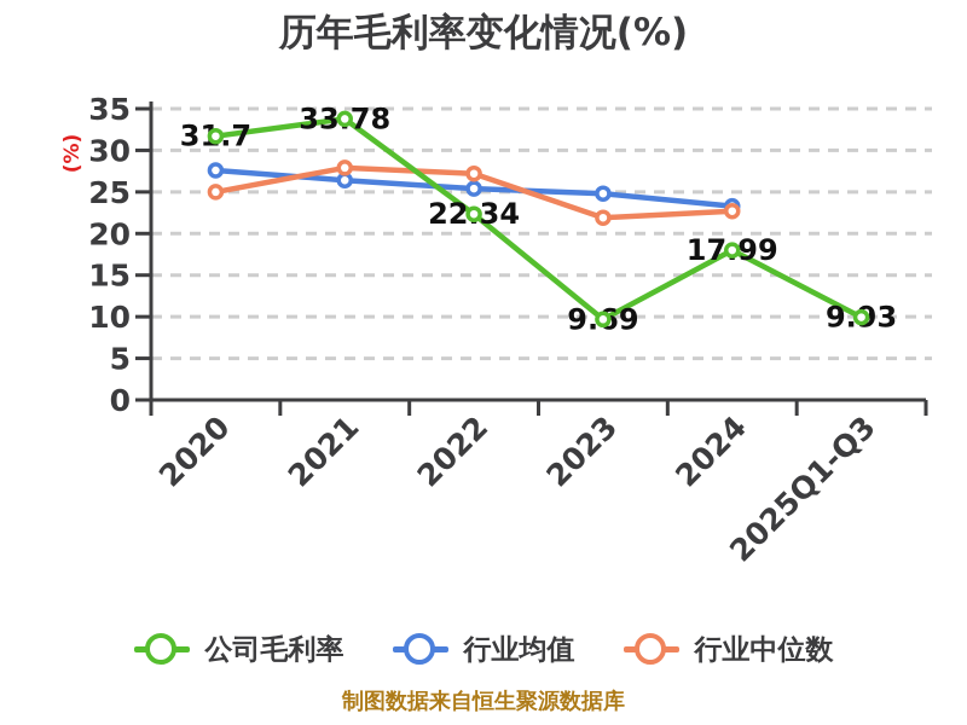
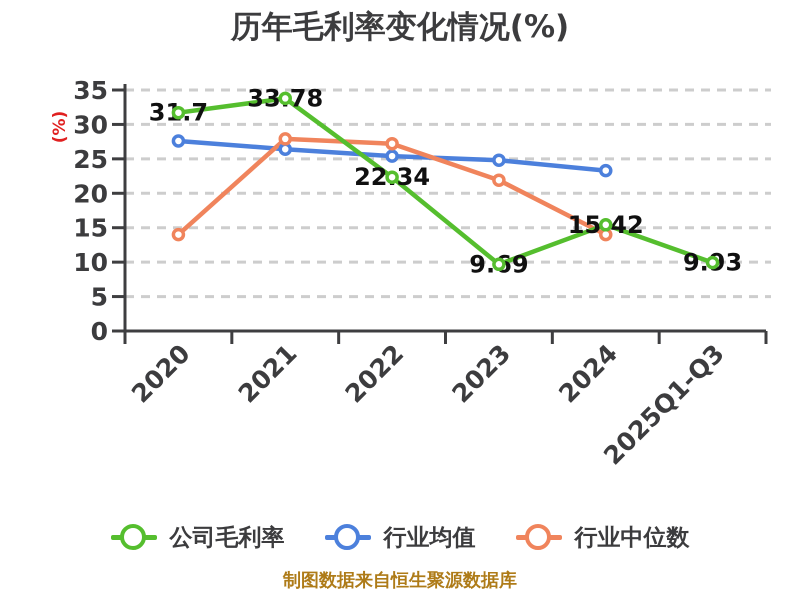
行业中位数/2020: 25 -> 14
公司毛利率/2024: 17.99 -> 15.42
行业中位数/2024: 23 -> 14
